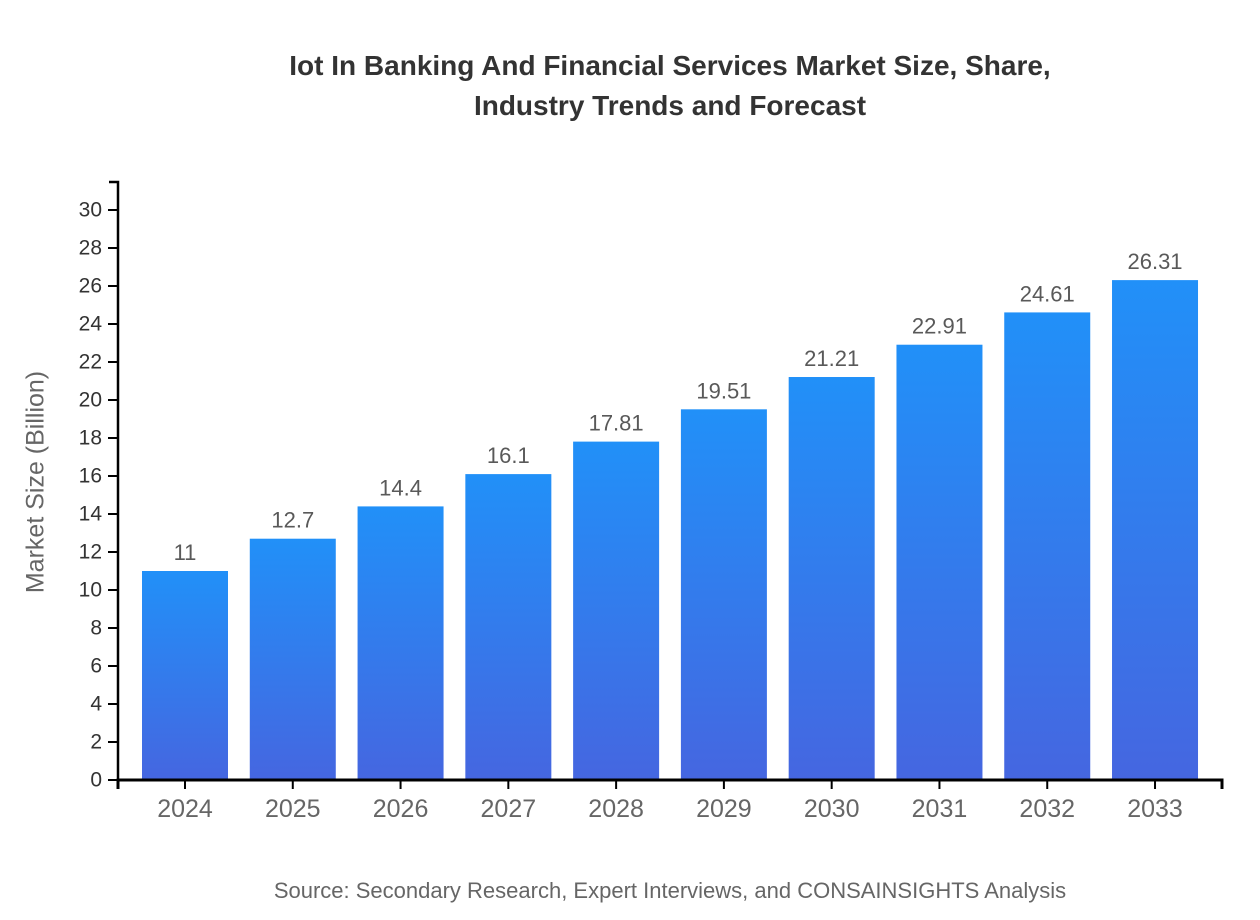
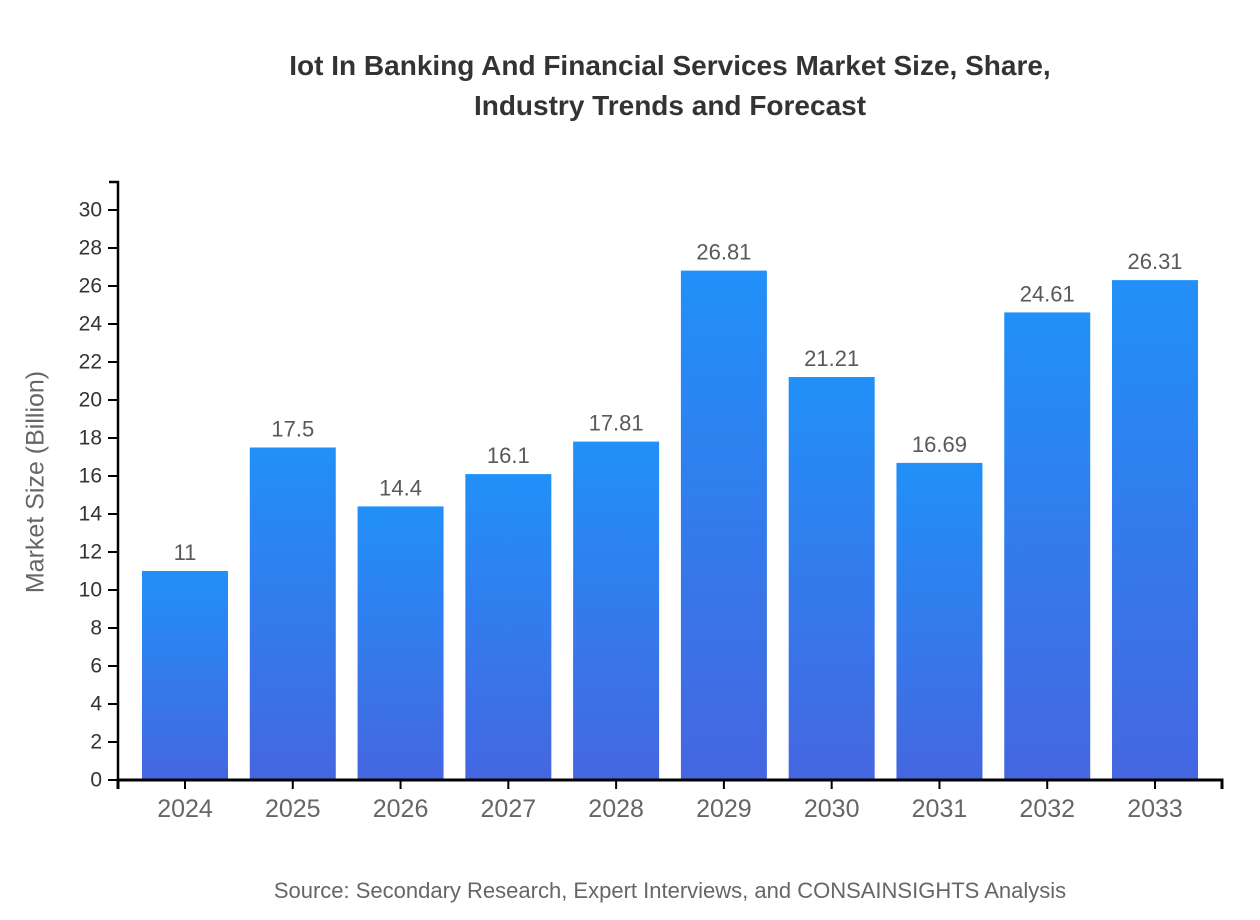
2025: 12.7 -> 17.5
2029: 19.51 -> 26.81
2031: 22.91 -> 16.69
